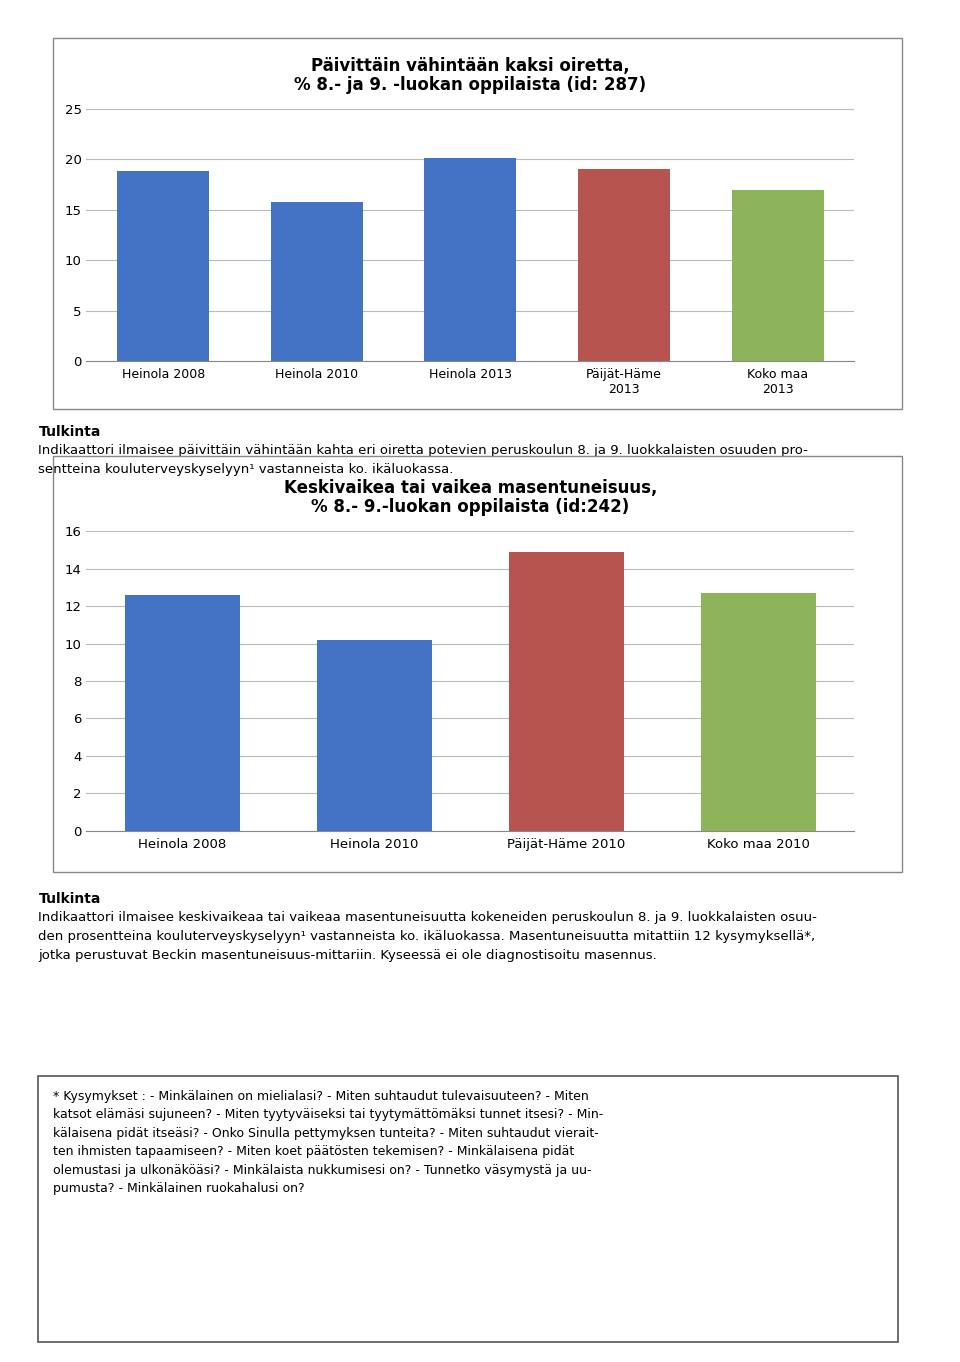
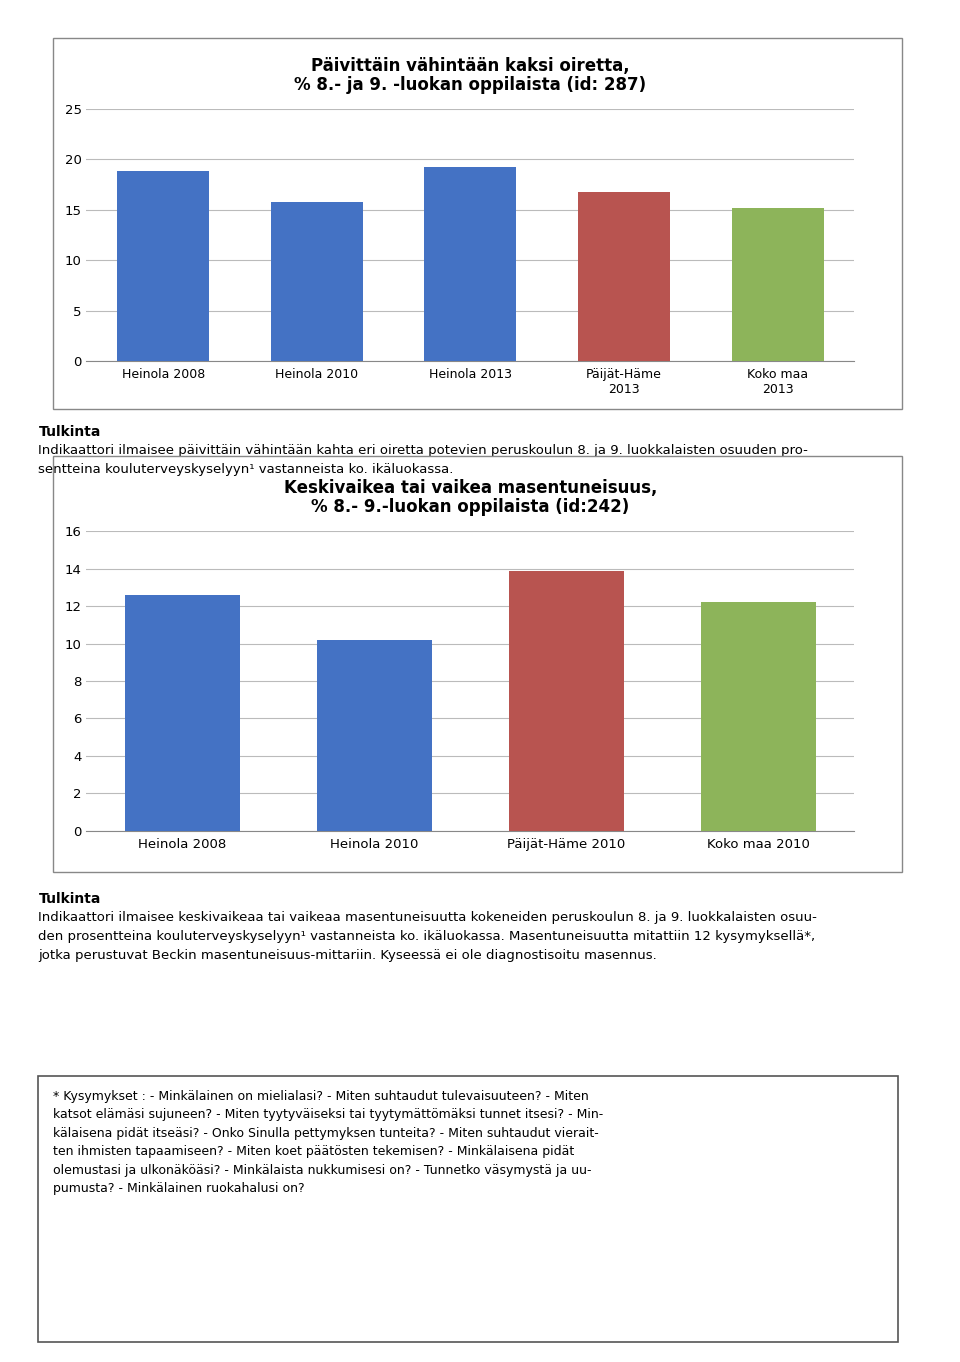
Heinola 2013: 20.1 -> 19.2
Päijät-Häme 2013: 19.0 -> 16.8
Koko maa 2013: 17.0 -> 15.2
Päijät-Häme 2010: 14.9 -> 13.9
Koko maa 2010: 12.7 -> 12.2
